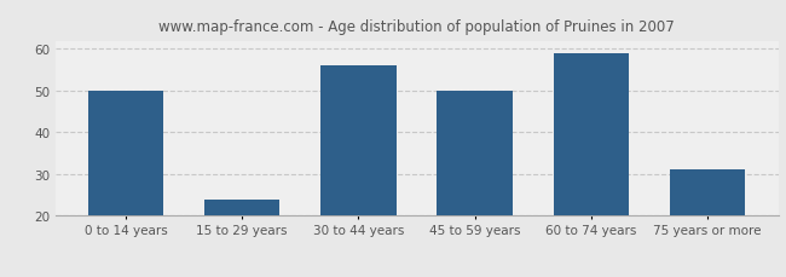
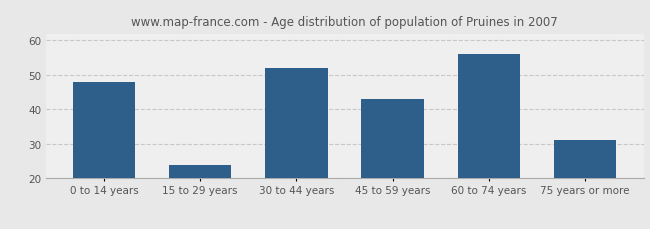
0 to 14 years: 50 -> 48
30 to 44 years: 56 -> 52
45 to 59 years: 50 -> 43
60 to 74 years: 59 -> 56
